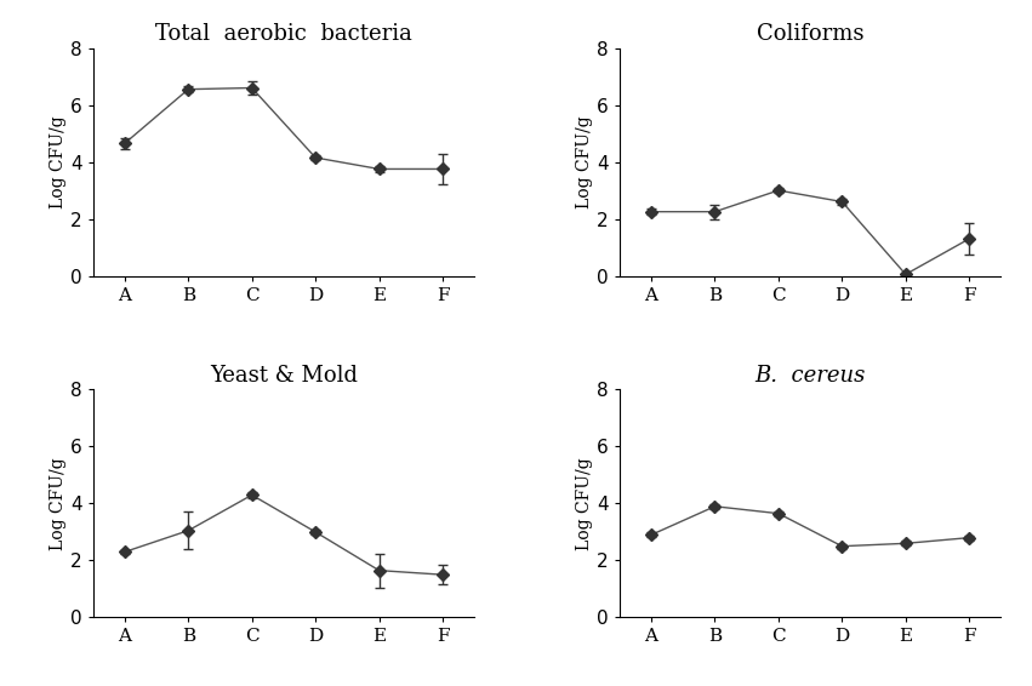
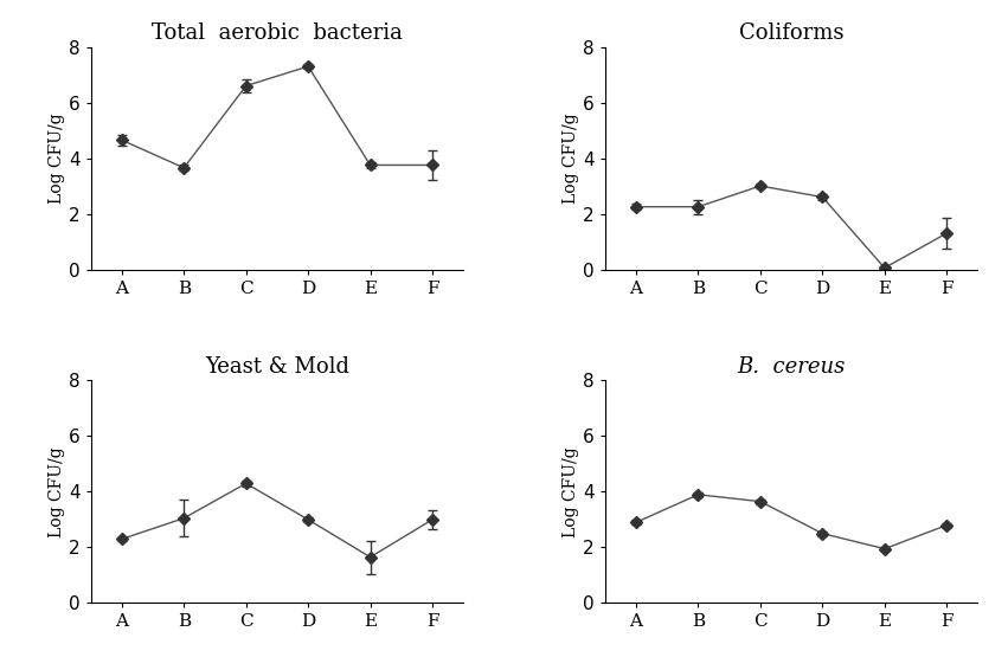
Total aerobic bacteria/B: 6.55 -> 3.65
Total aerobic bacteria/D: 4.15 -> 7.30
Yeast & Mold/F: 1.50 -> 3.00
B. cereus/E: 2.60 -> 1.95
